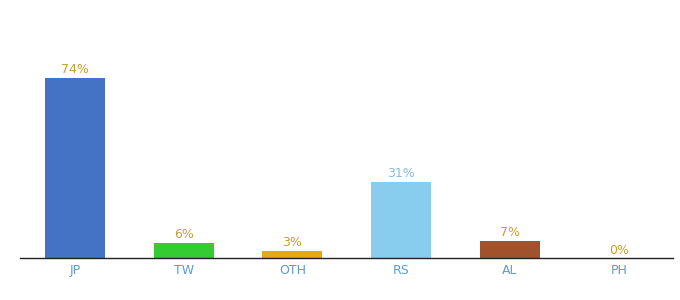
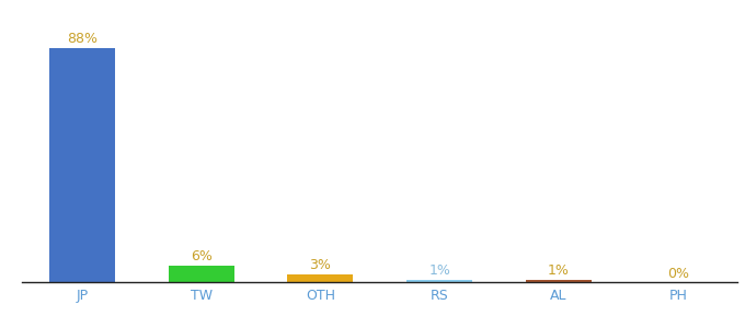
JP: 74% -> 88%
RS: 31% -> 1%
AL: 7% -> 1%
